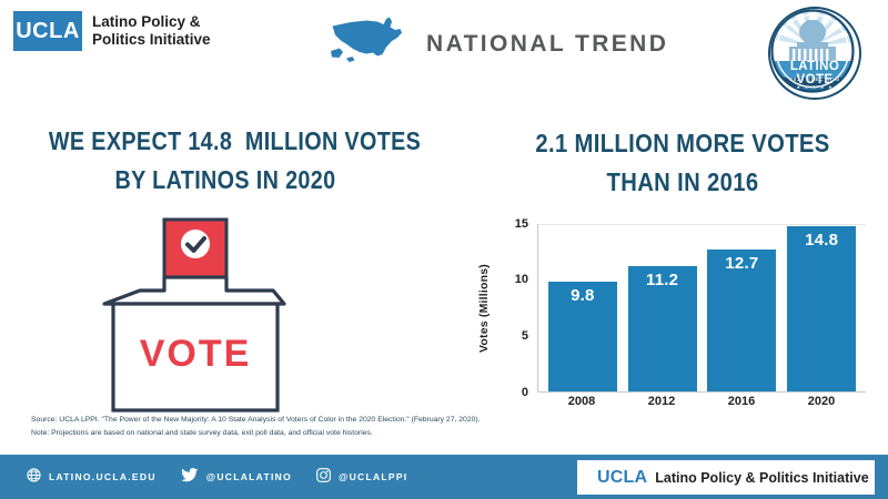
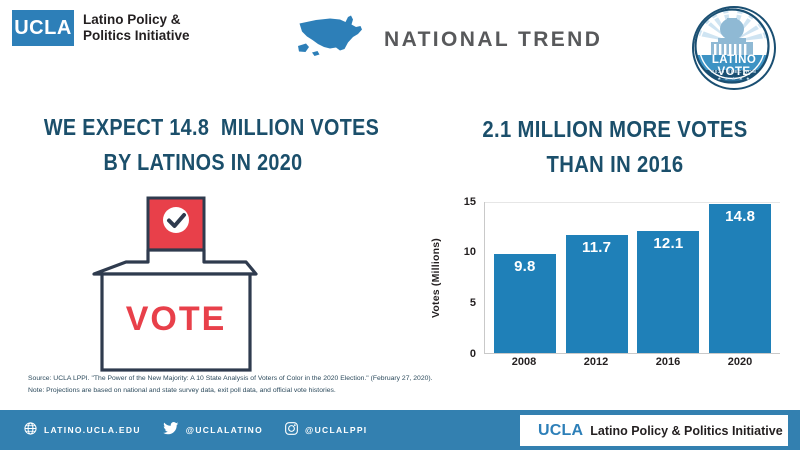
2012: 11.2 -> 11.7
2016: 12.7 -> 12.1
